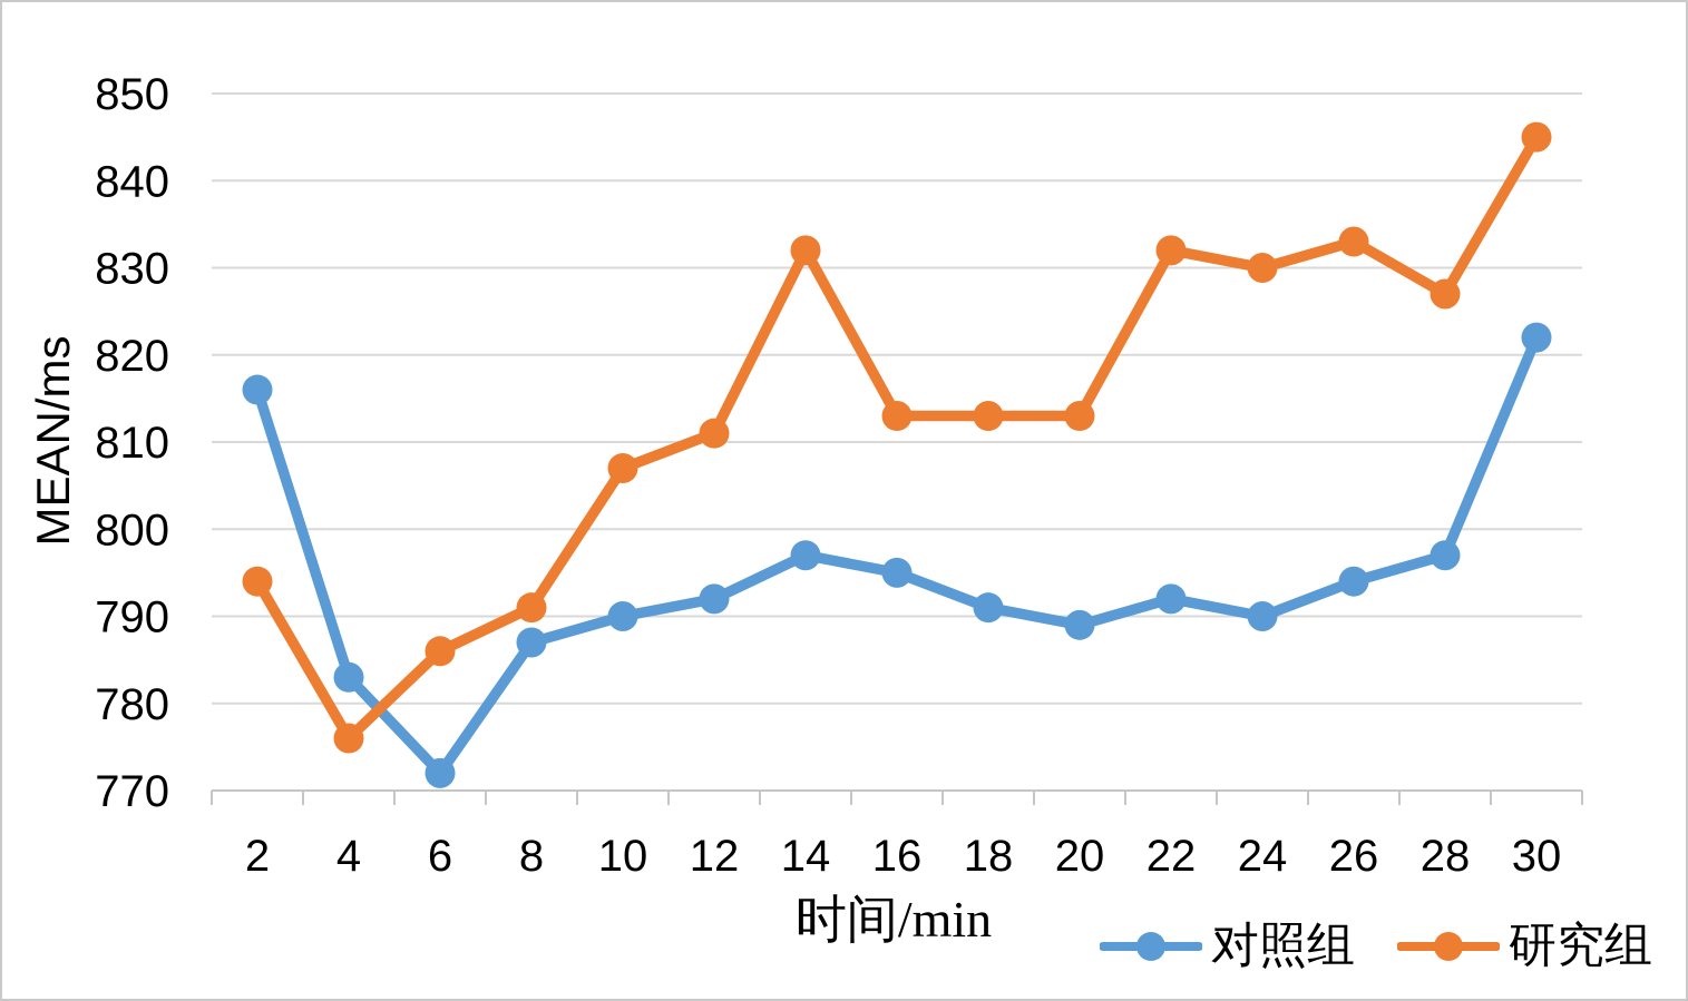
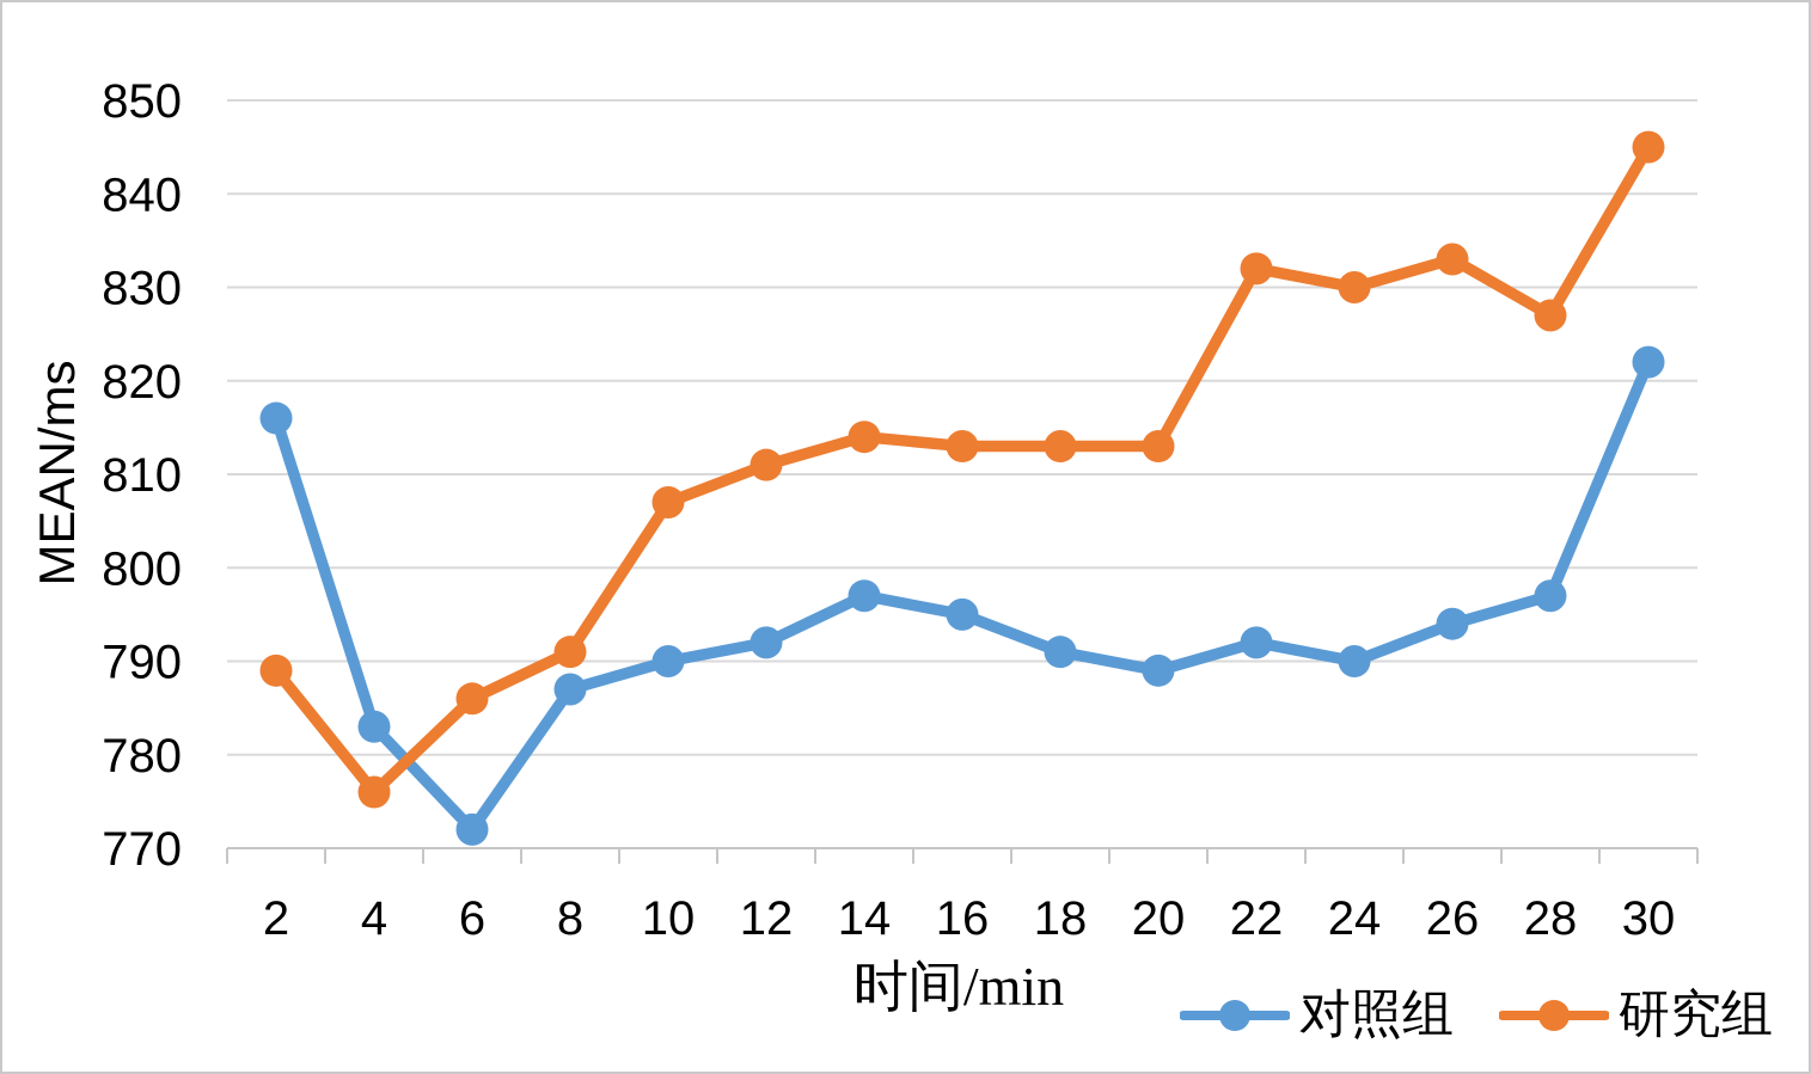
研究组/2: 794 -> 789
研究组/14: 832 -> 814
